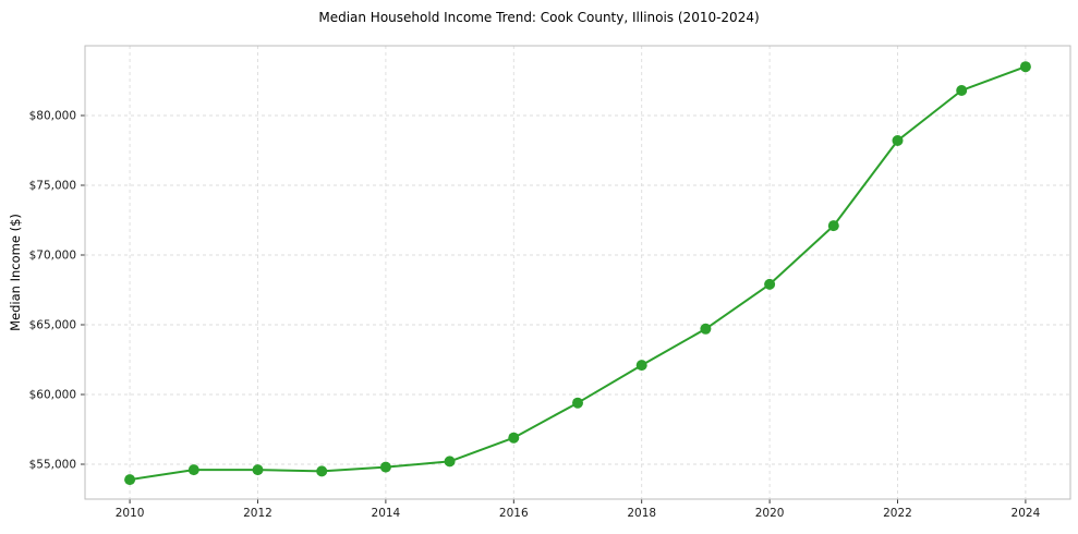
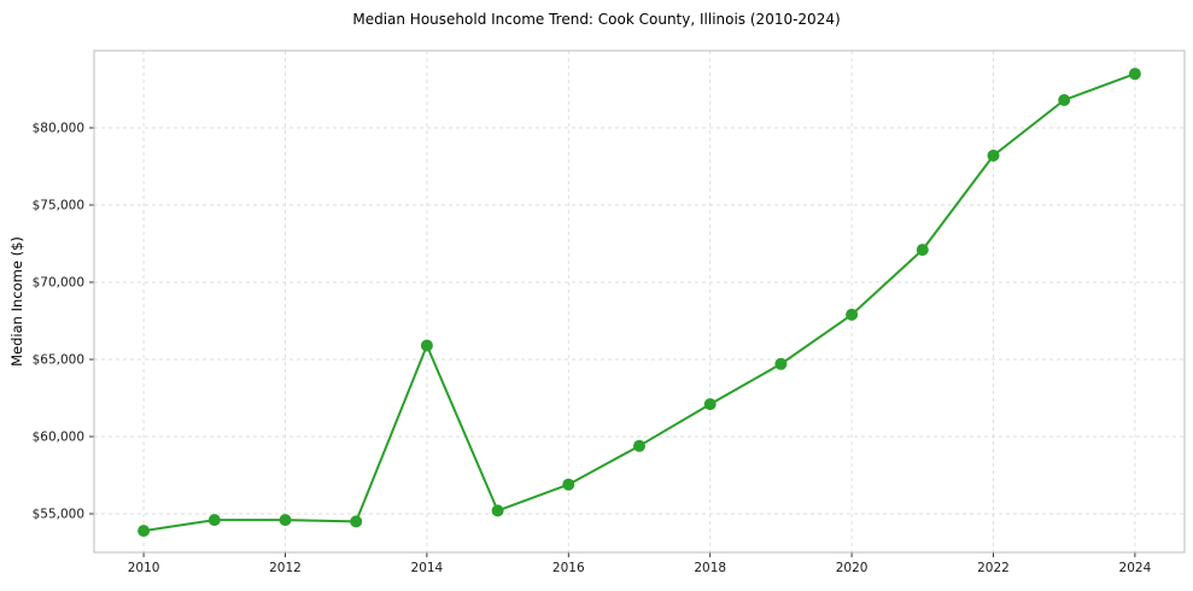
2014: $54800 -> $65900
